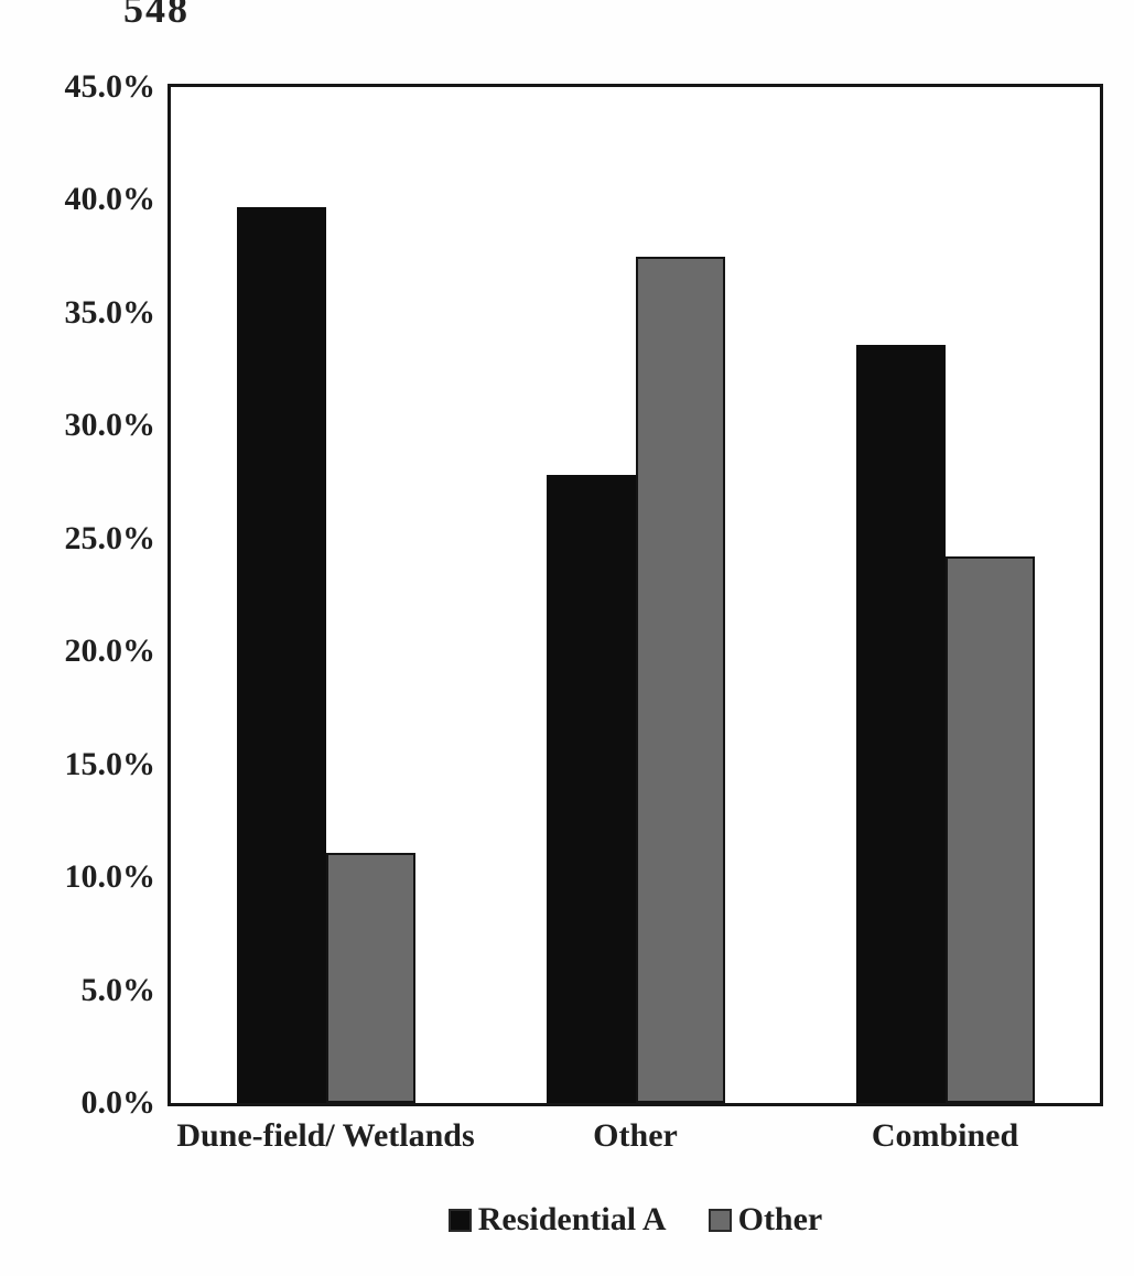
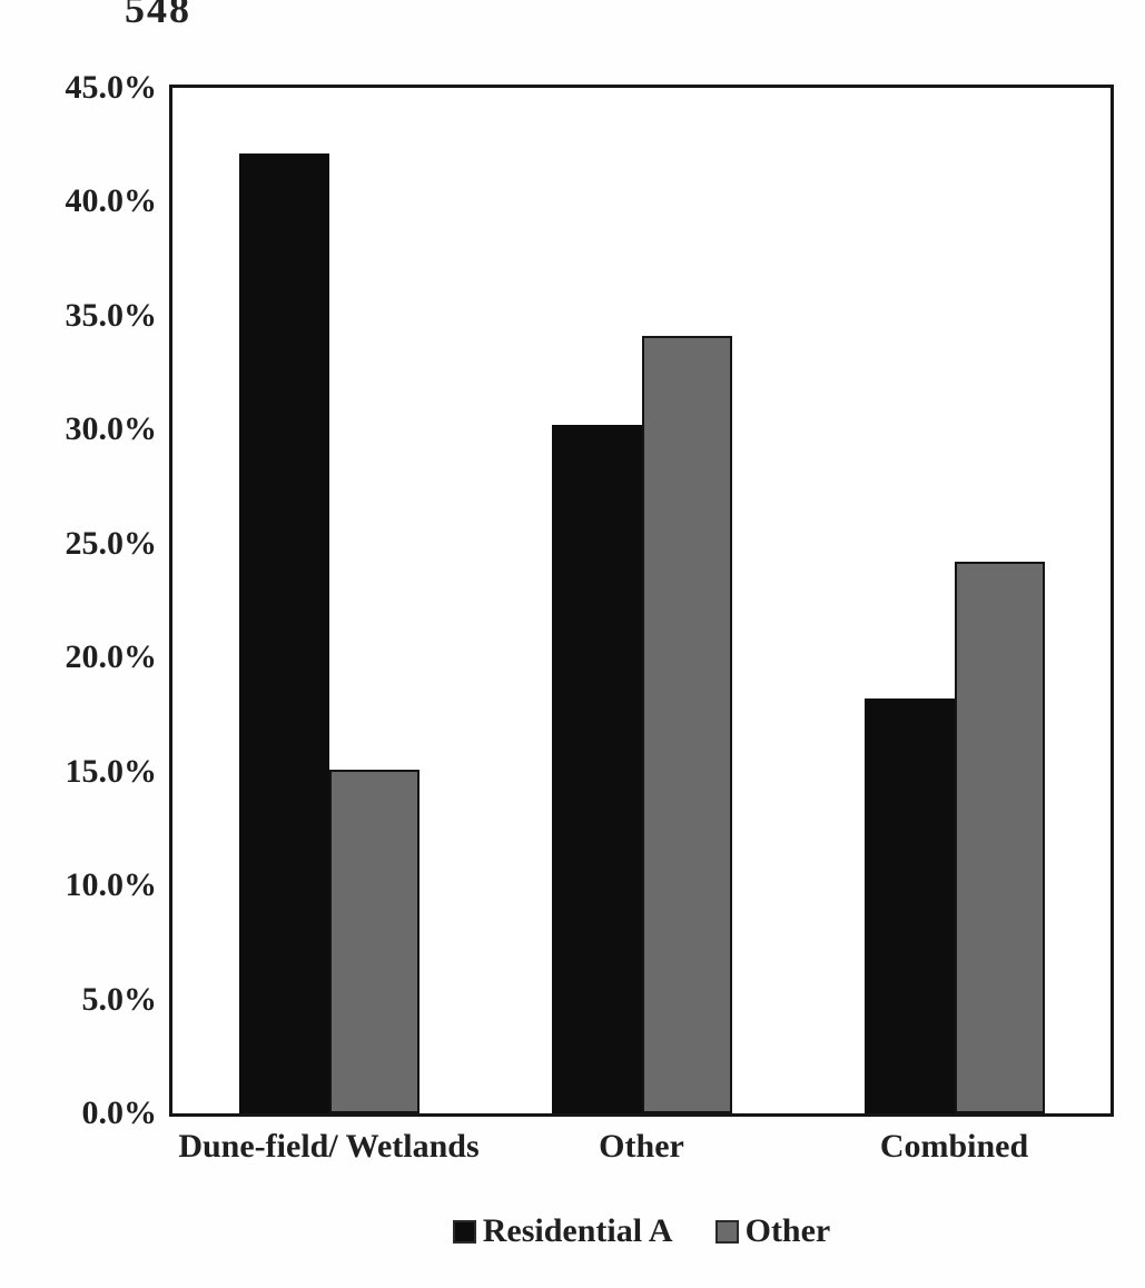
Residential A/Dune-field/ Wetlands: 39.7% -> 42.1%
Other/Dune-field/ Wetlands: 11.1% -> 15.1%
Residential A/Other: 27.8% -> 30.2%
Other/Other: 37.5% -> 34.1%
Residential A/Combined: 33.6% -> 18.2%
